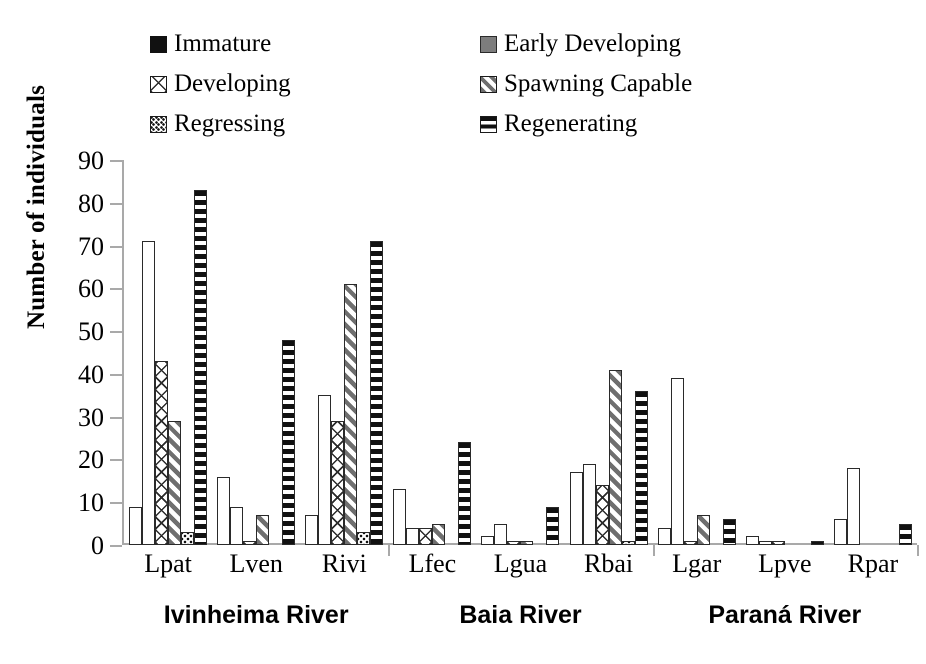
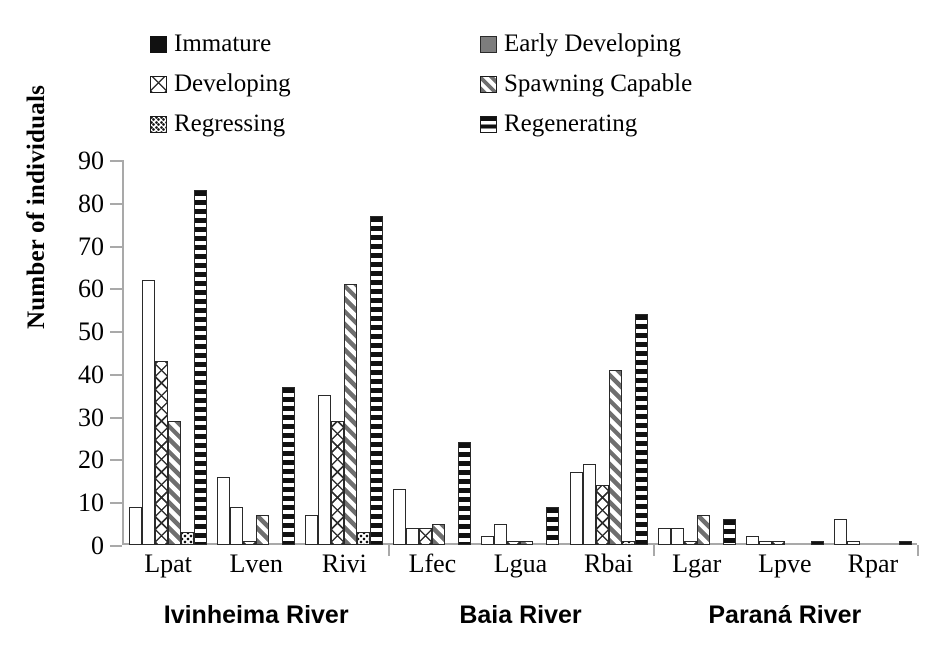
Early Developing/Lpat: 71 -> 62
Regenerating/Lven: 48 -> 37
Regenerating/Rivi: 71 -> 77
Regenerating/Rbai: 36 -> 54
Early Developing/Lgar: 39 -> 4
Early Developing/Rpar: 18 -> 1
Regenerating/Rpar: 5 -> 1
